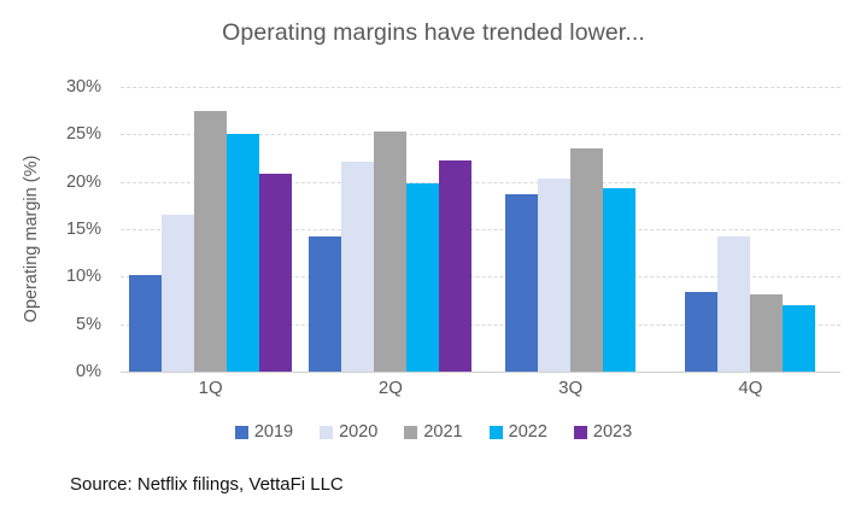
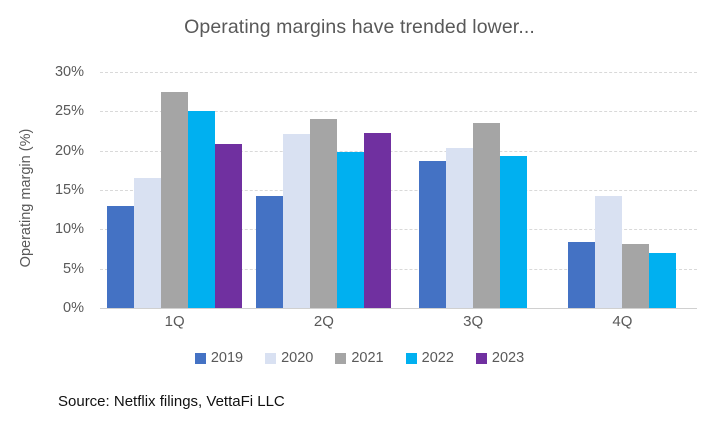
2019/1Q: 10% -> 13%
2021/2Q: 25% -> 24%
